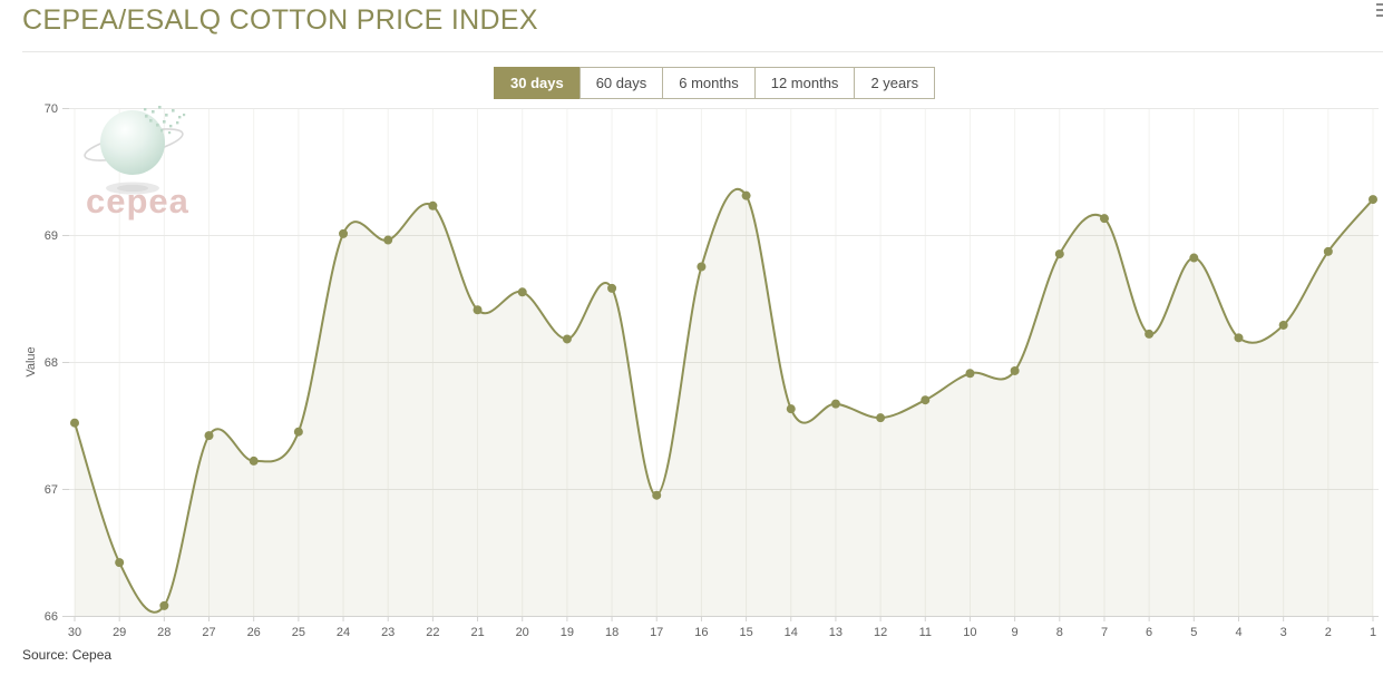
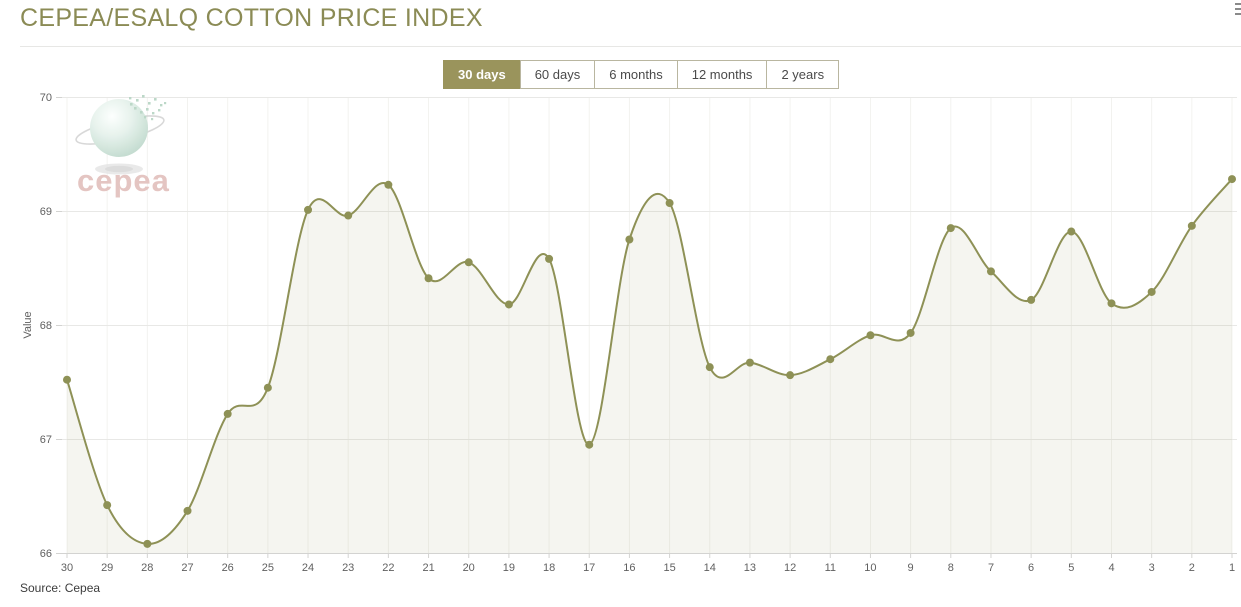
27: 67.42 -> 66.37
15: 69.31 -> 69.07
7: 69.13 -> 68.47
